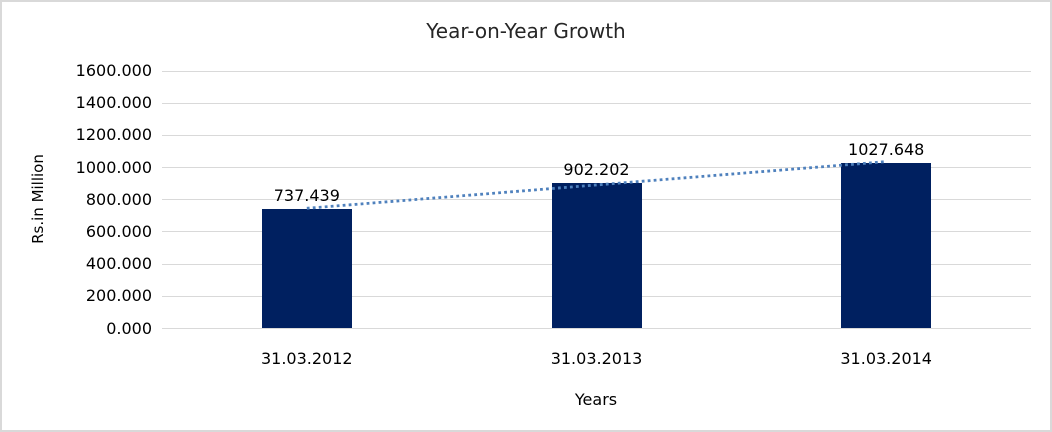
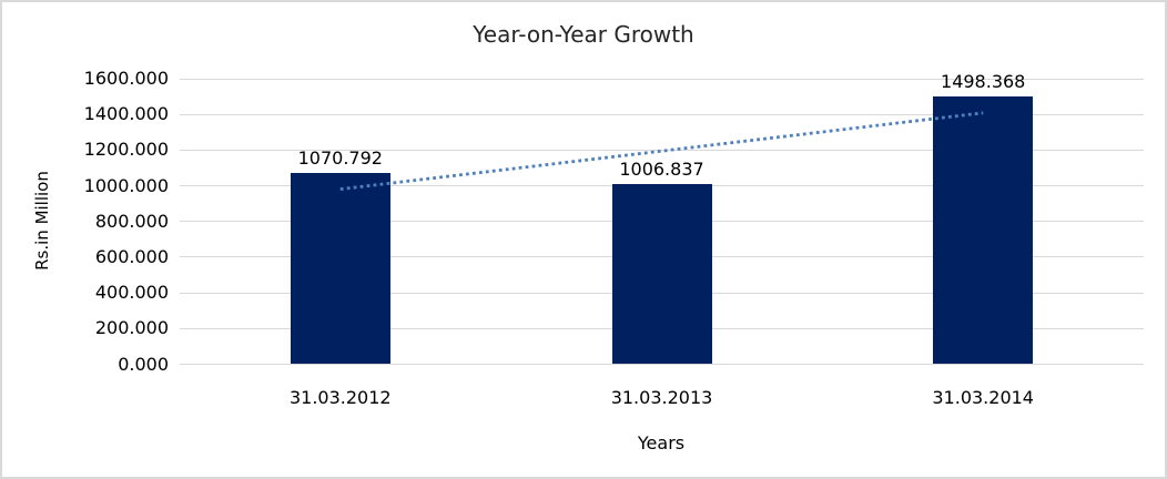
31.03.2012: 737.439 -> 1070.792
31.03.2013: 902.202 -> 1006.837
31.03.2014: 1027.648 -> 1498.368
